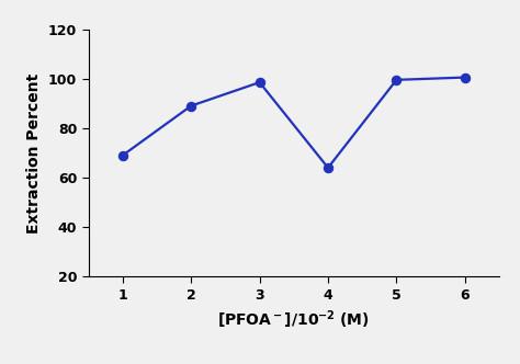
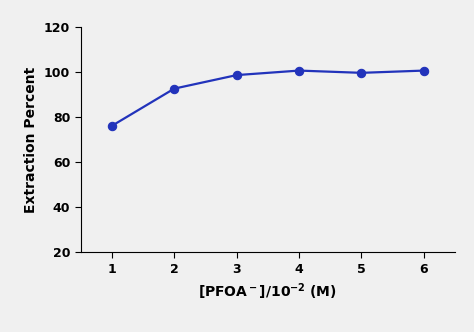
1: 69.0 -> 76.0
2: 89.0 -> 92.5
4: 64.0 -> 100.5
